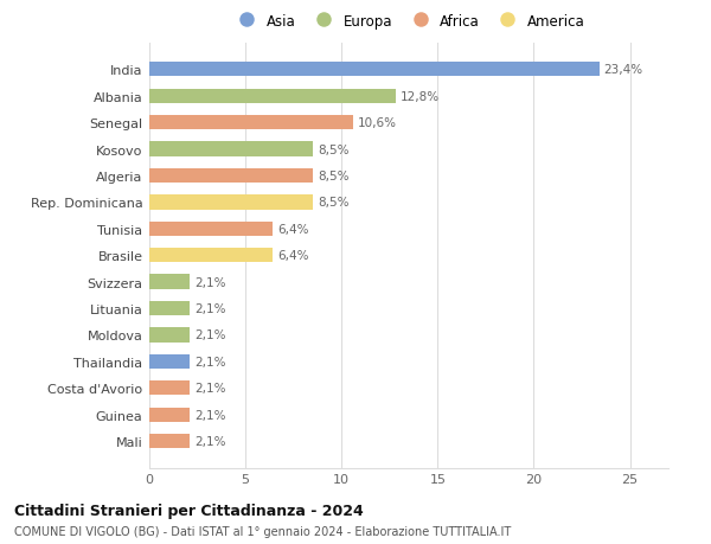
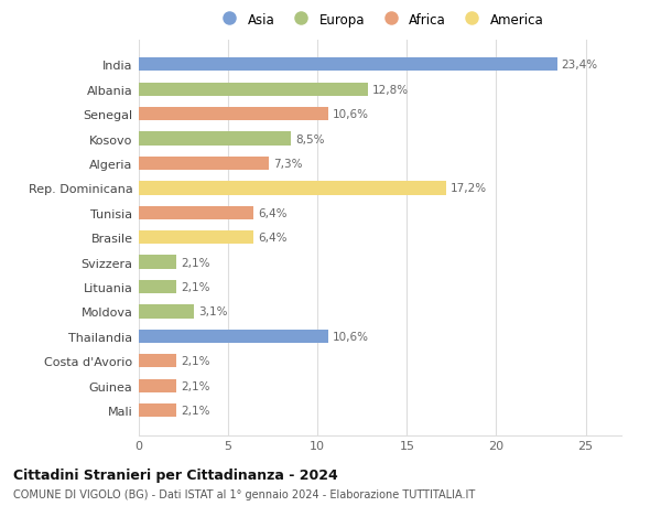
Algeria: 8,5% -> 7,3%
Rep. Dominicana: 8,5% -> 17,2%
Moldova: 2,1% -> 3,1%
Thailandia: 2,1% -> 10,6%
